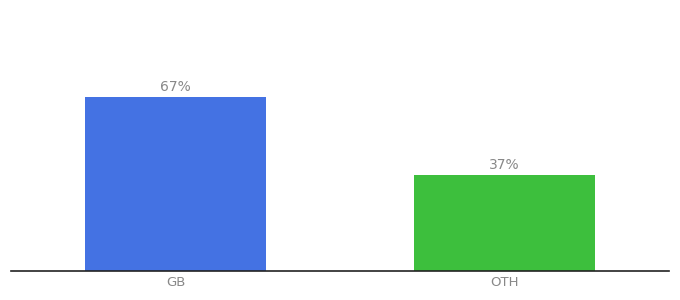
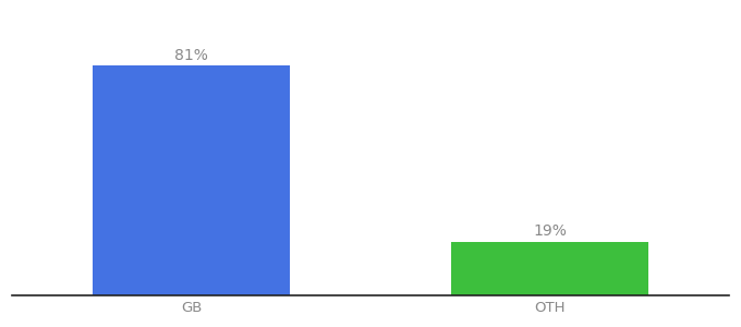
GB: 67% -> 81%
OTH: 37% -> 19%
